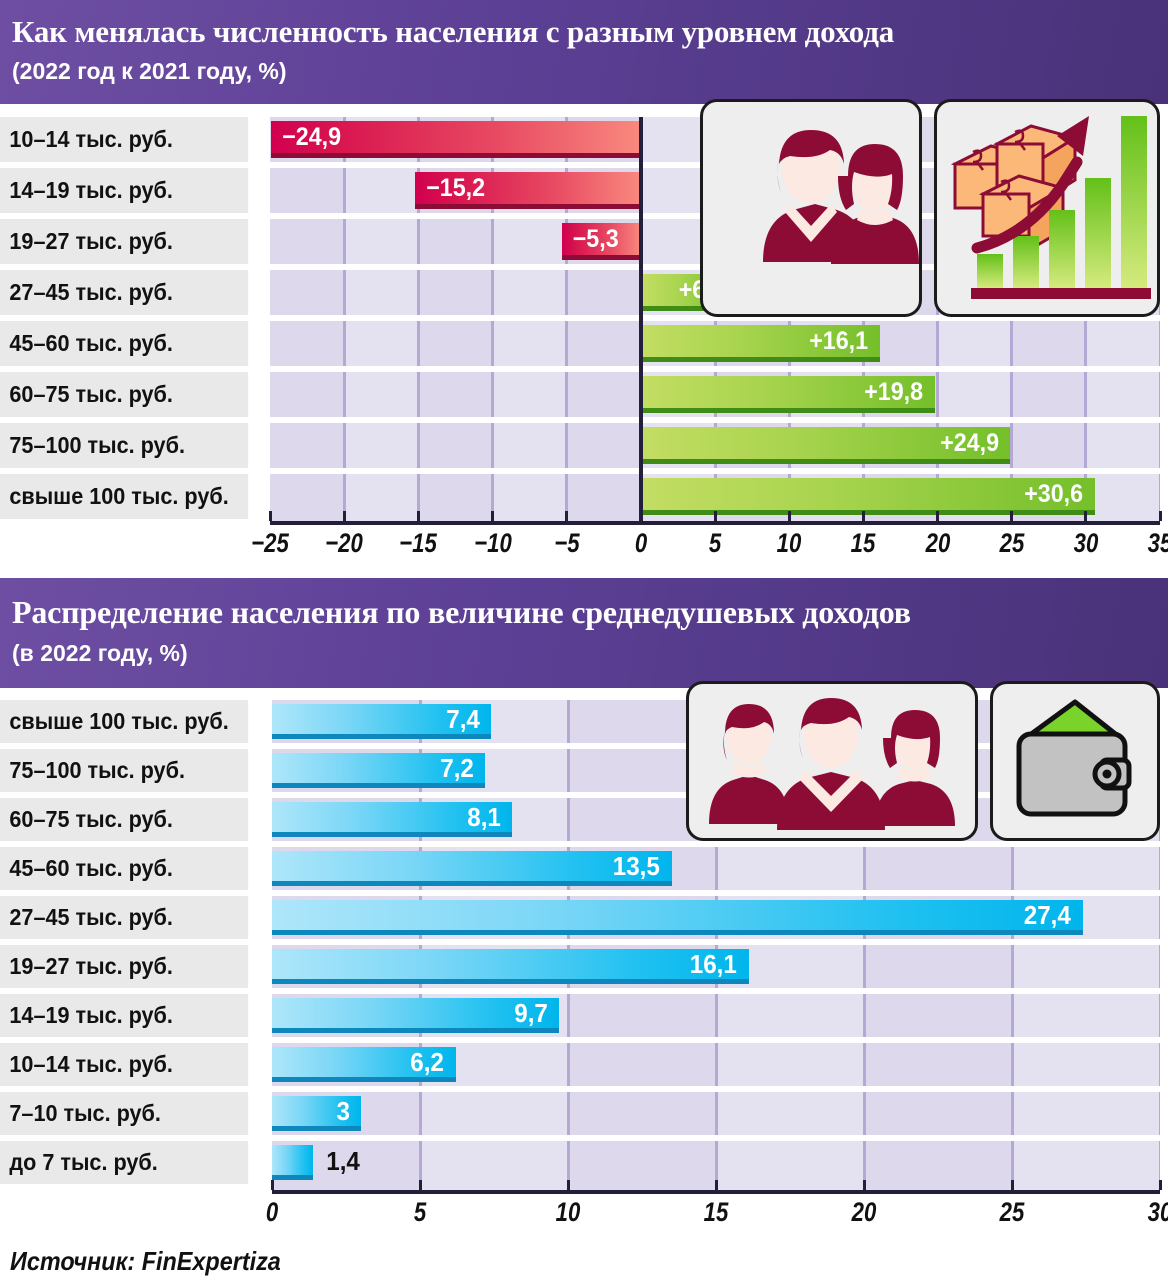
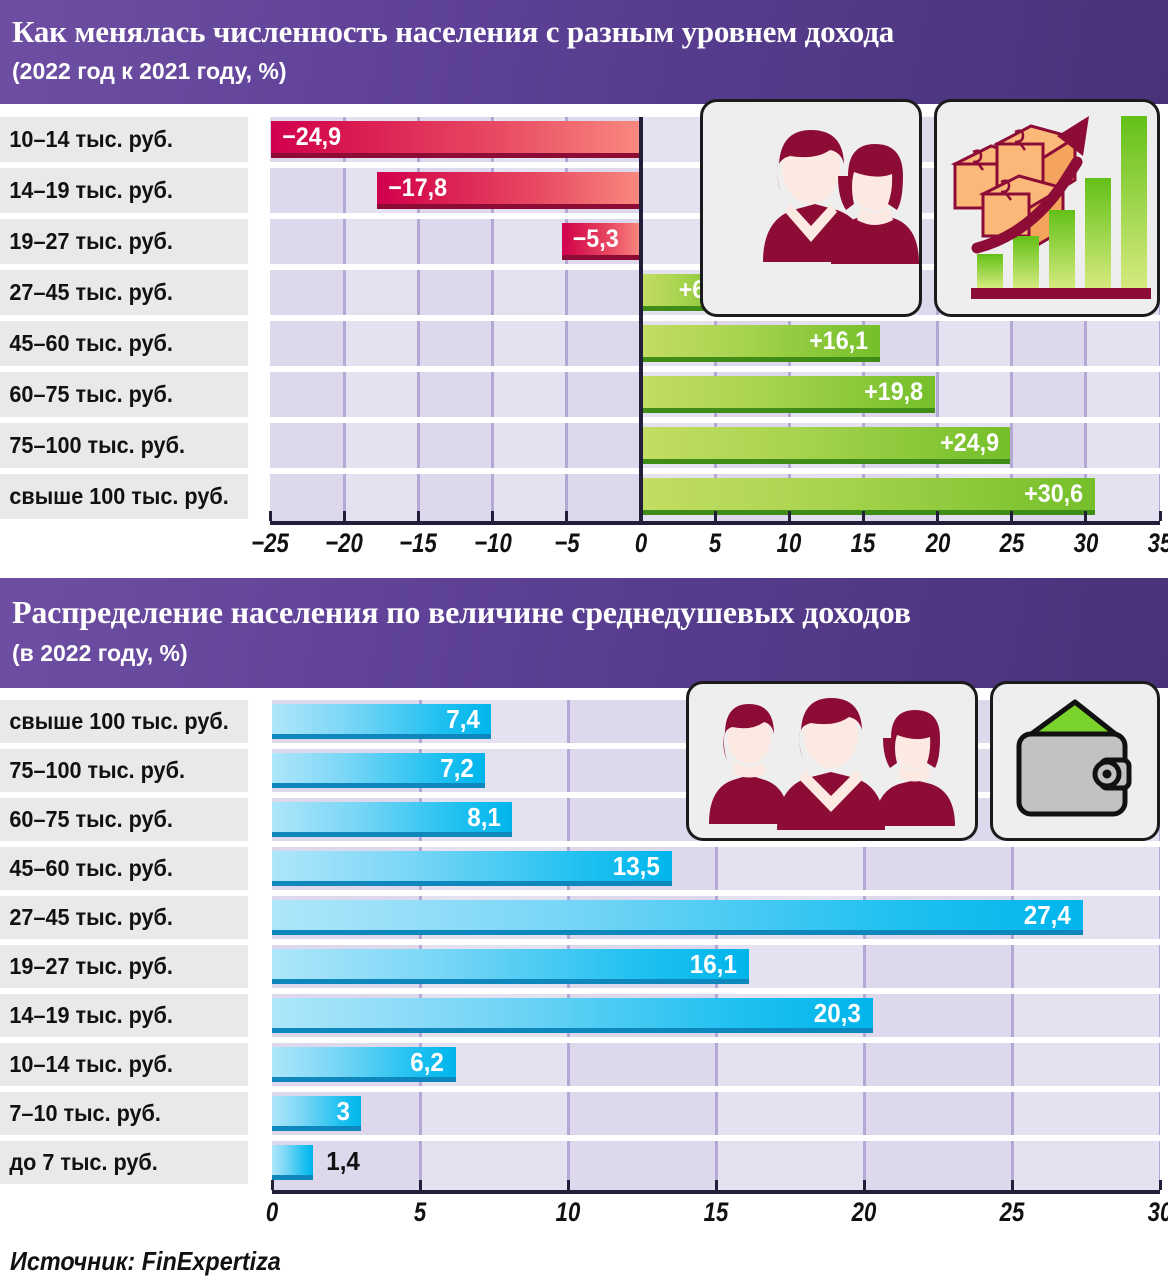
Как менялась численность населения с разным уровнем дохода/14–19 тыс. руб.: −15,2 -> −17,8
Распределение населения по величине среднедушевых доходов/14–19 тыс. руб.: 9,7 -> 20,3
